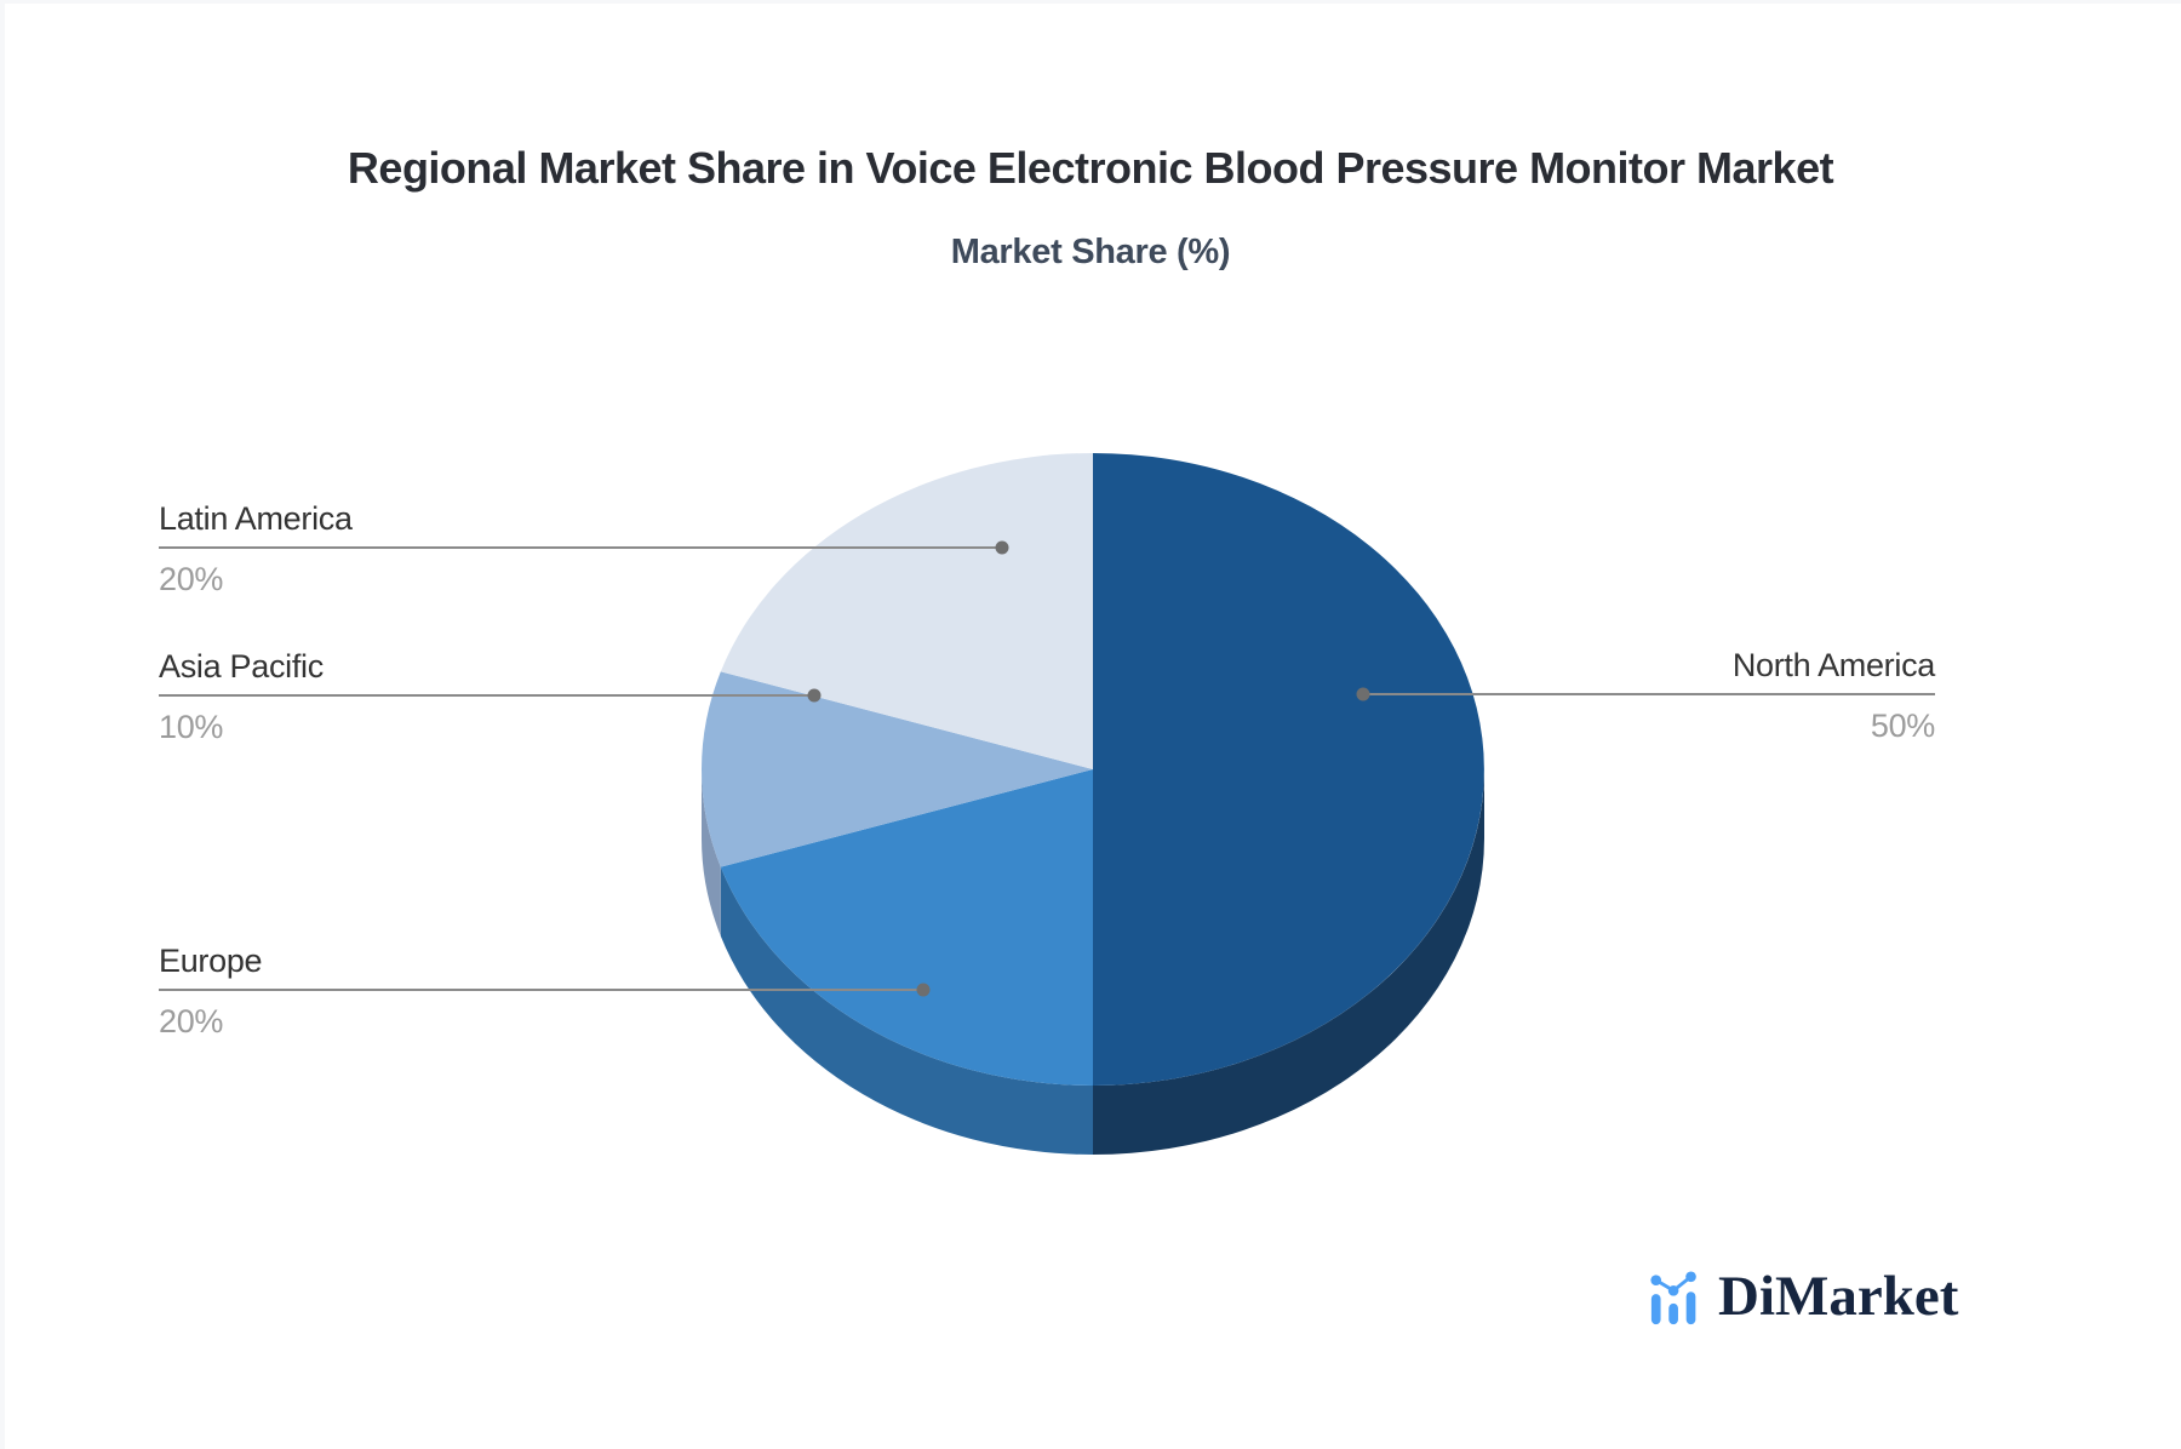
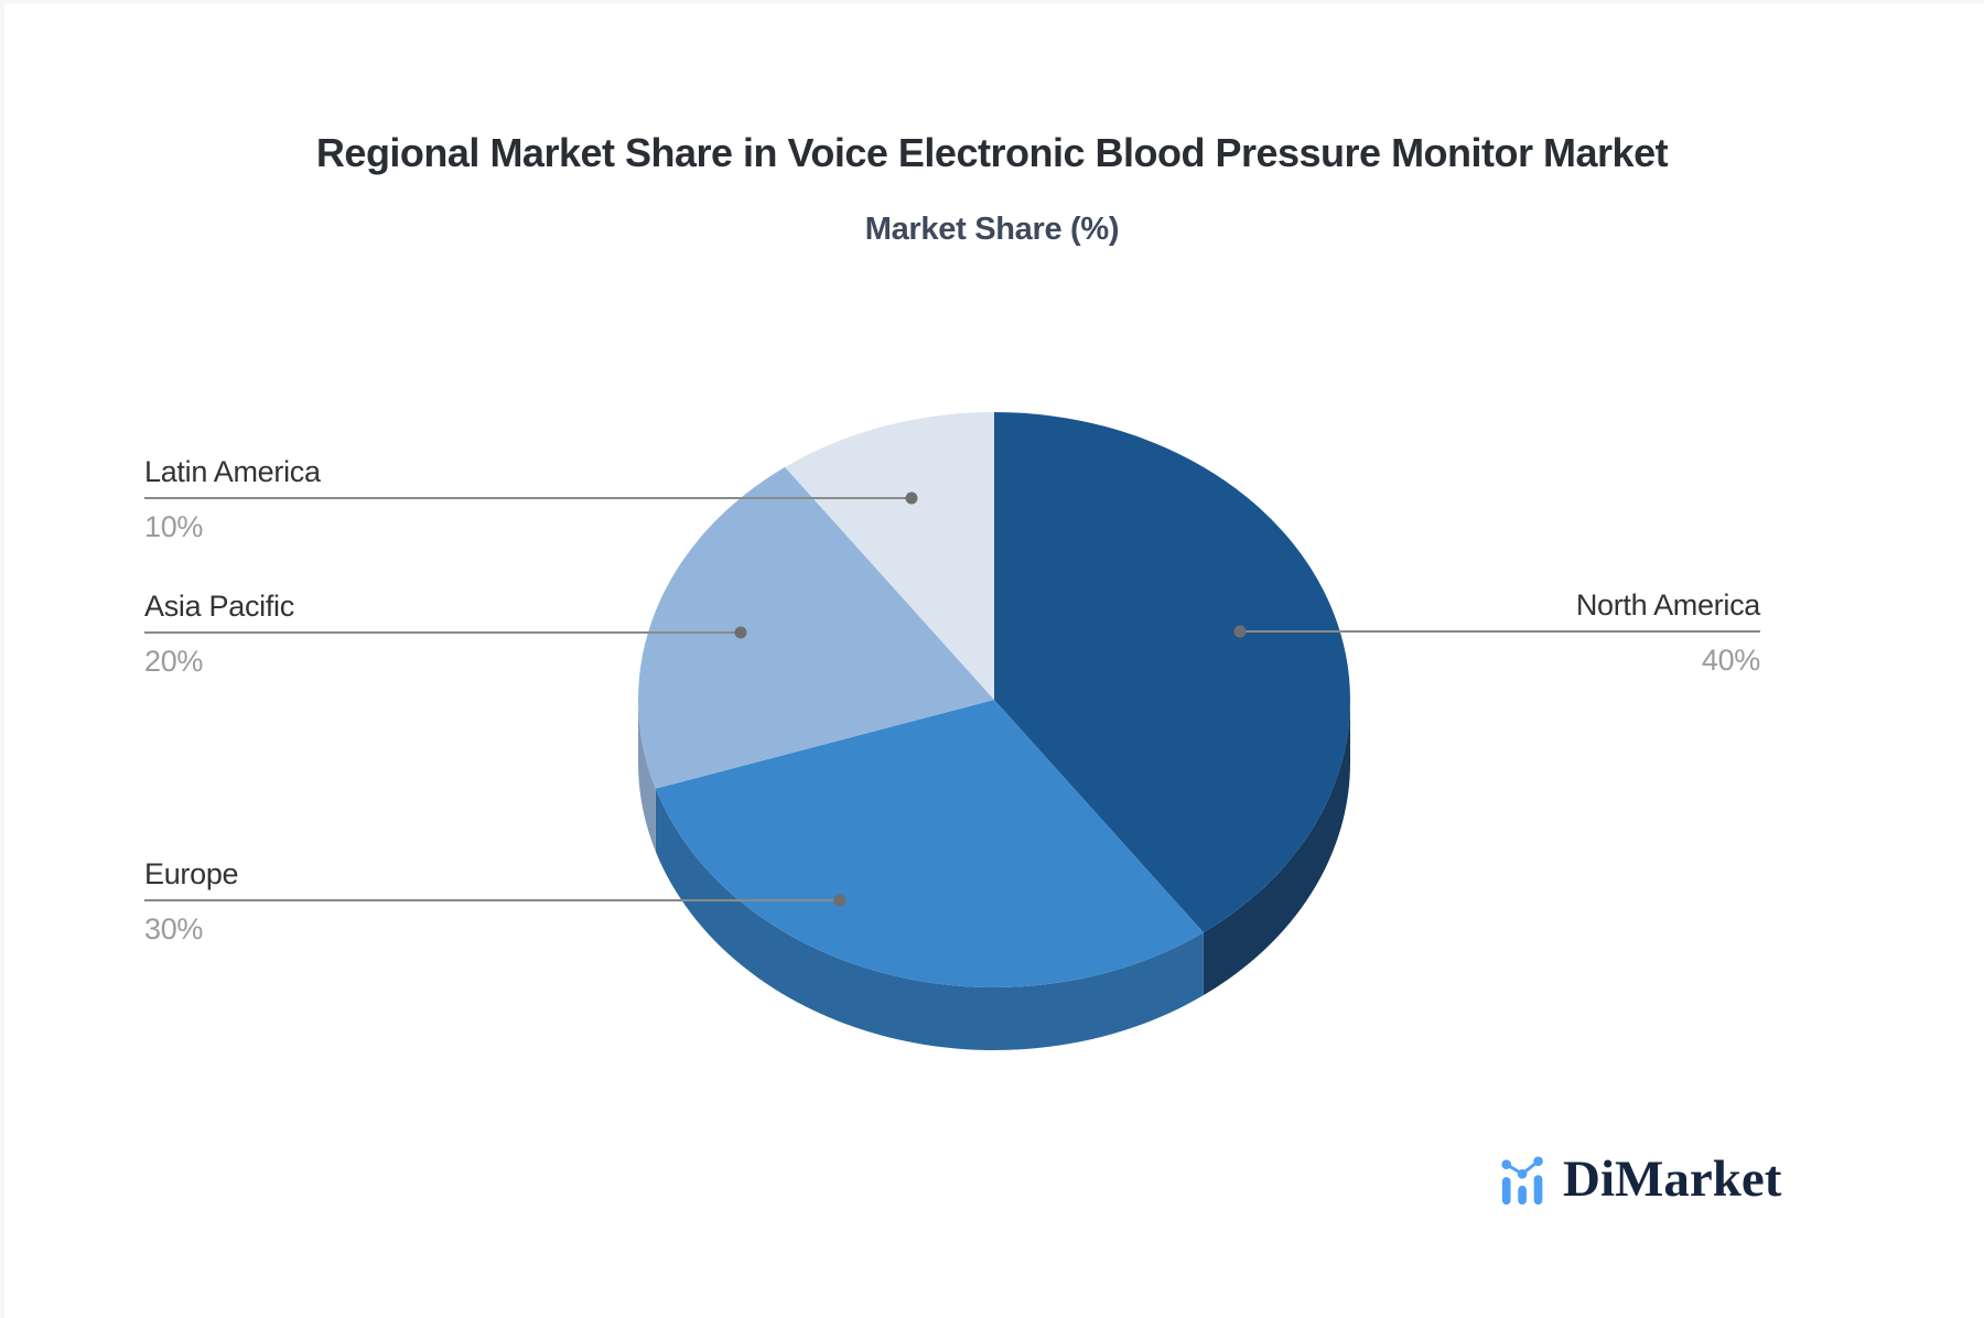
North America: 50% -> 40%
Europe: 20% -> 30%
Asia Pacific: 10% -> 20%
Latin America: 20% -> 10%
